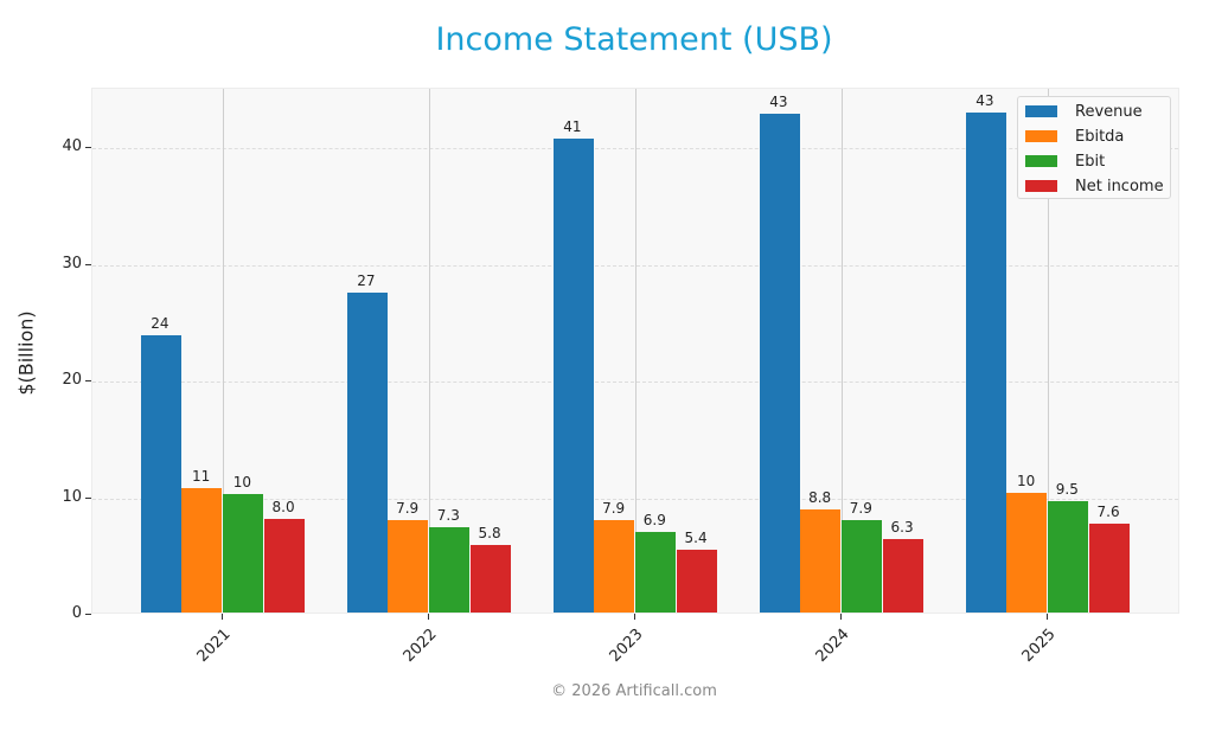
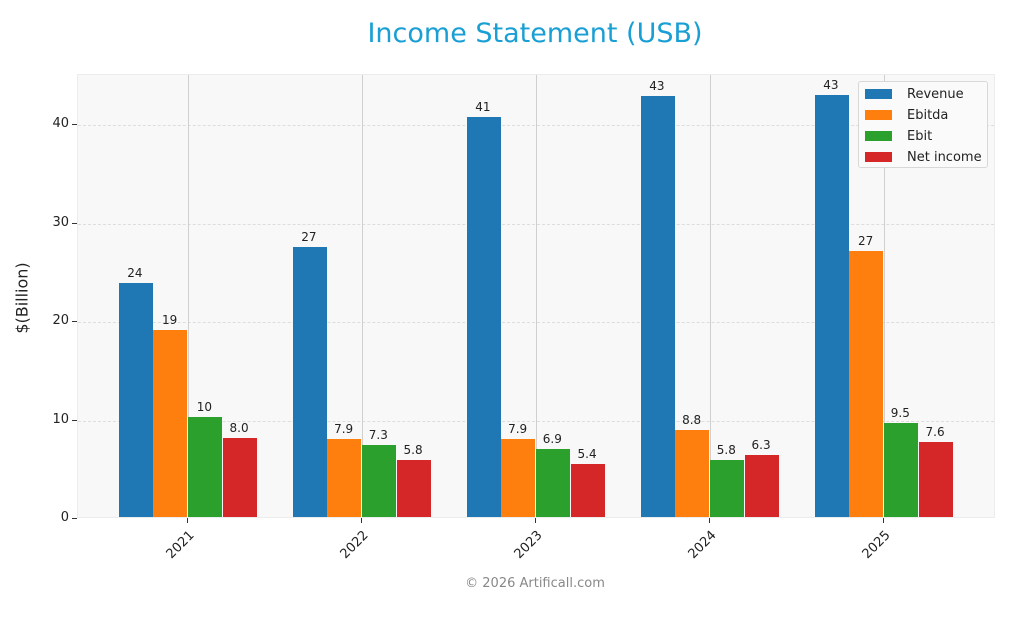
Ebitda/2021: 11 -> 19
Ebit/2024: 7.9 -> 5.8
Ebitda/2025: 10 -> 27
